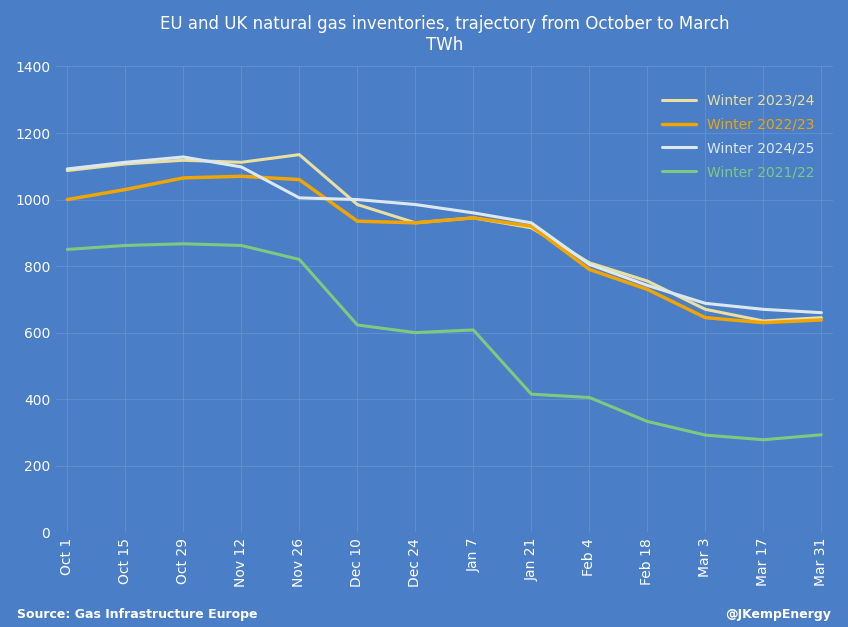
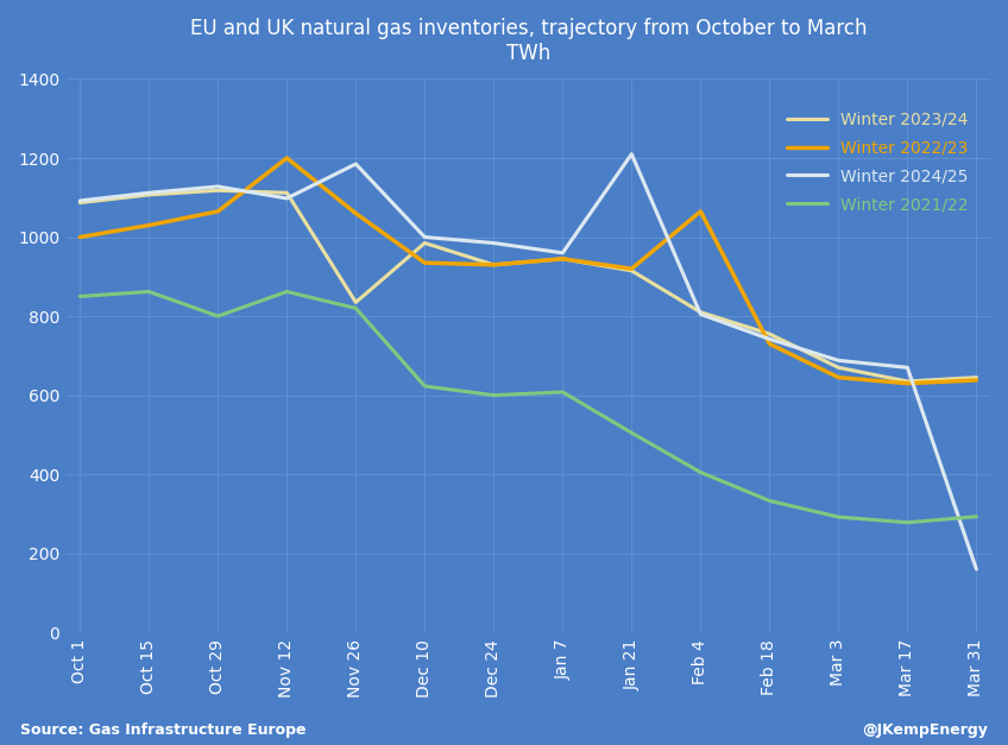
Winter 2021/22/Oct 29: 867 -> 800
Winter 2022/23/Nov 12: 1070 -> 1200
Winter 2023/24/Nov 26: 1135 -> 835
Winter 2024/25/Nov 26: 1005 -> 1185
Winter 2024/25/Jan 21: 930 -> 1210
Winter 2021/22/Jan 21: 415 -> 505
Winter 2022/23/Feb 4: 790 -> 1065
Winter 2024/25/Mar 31: 660 -> 160
